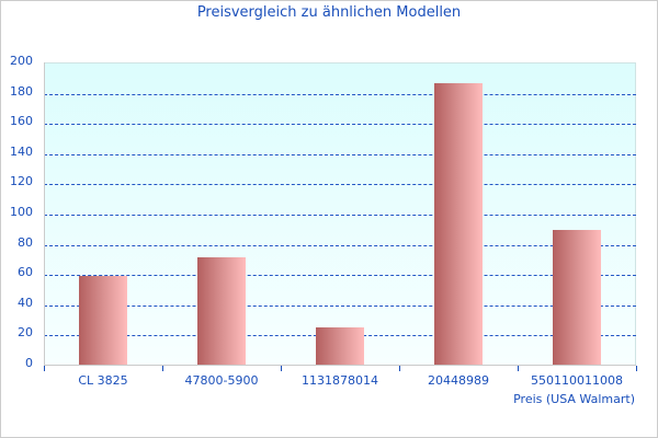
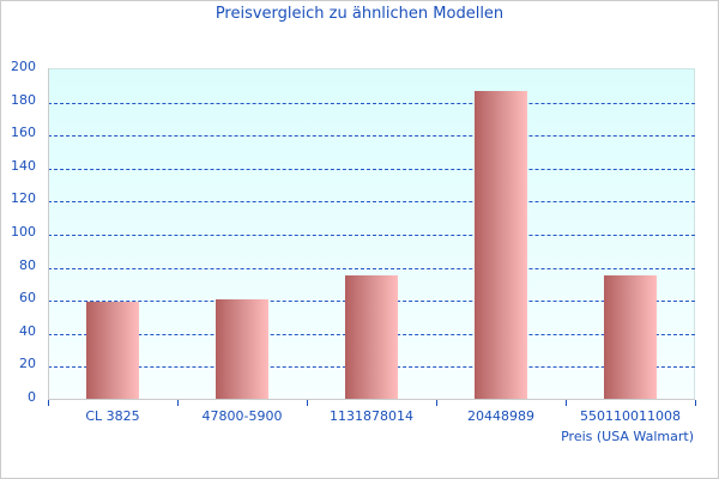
47800-5900: 71 -> 60
1131878014: 25 -> 75
550110011008: 89 -> 75
